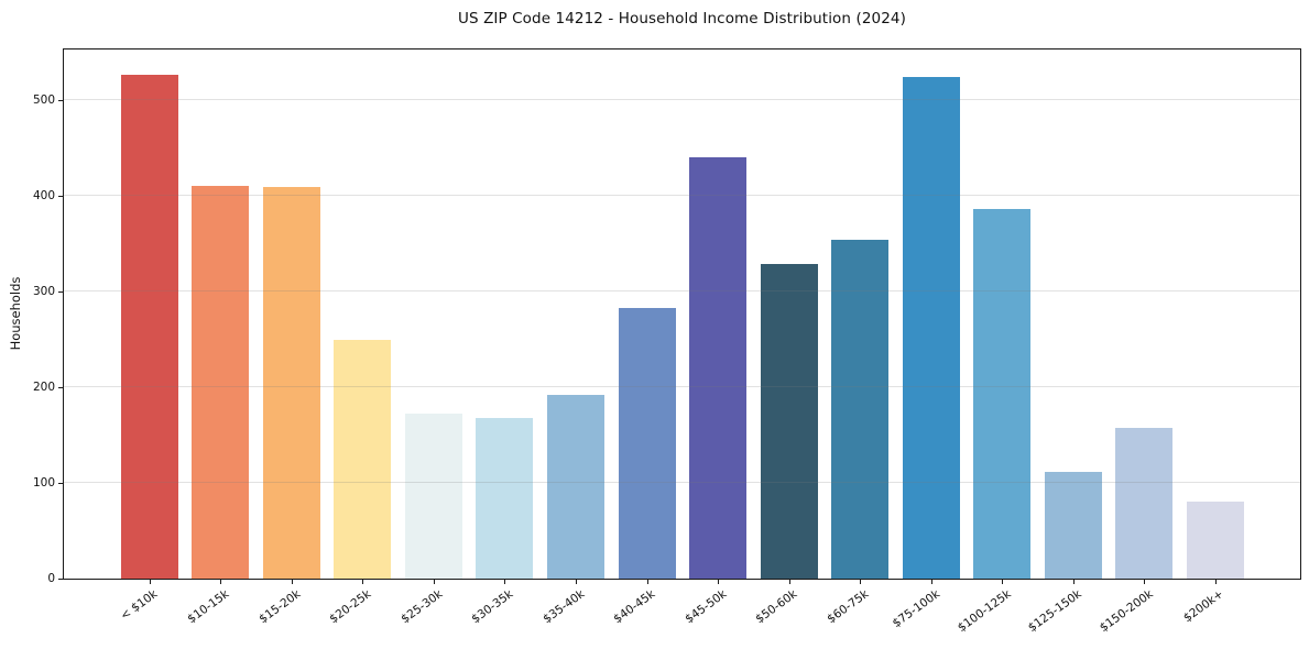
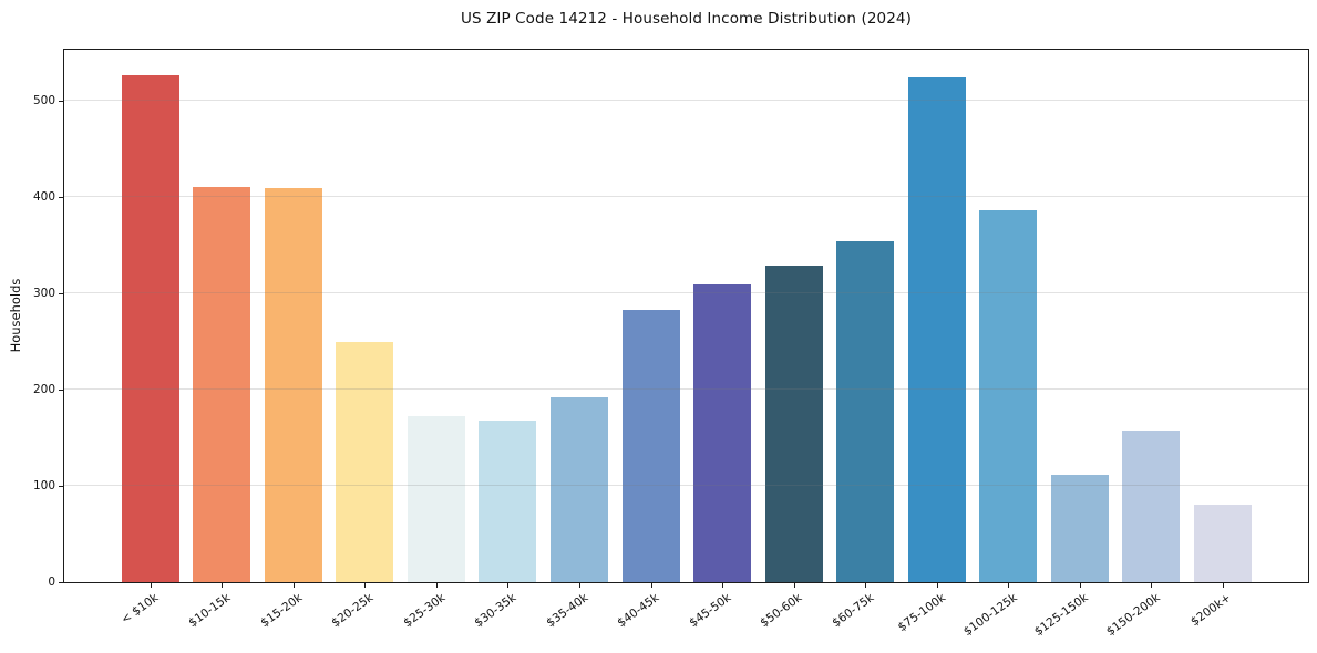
$45-50k: 440 -> 310
